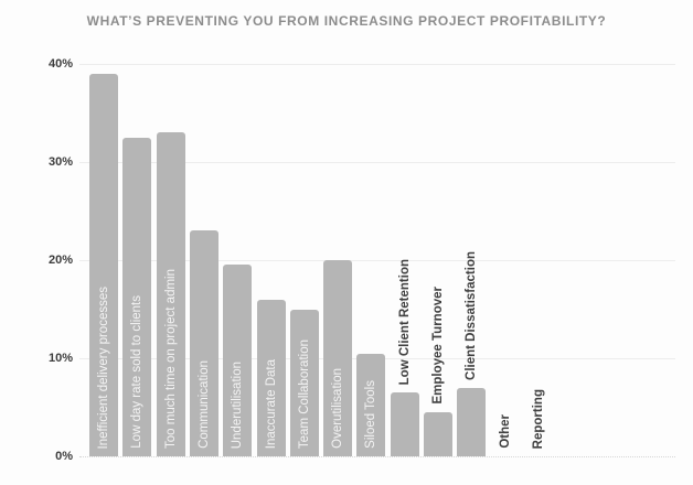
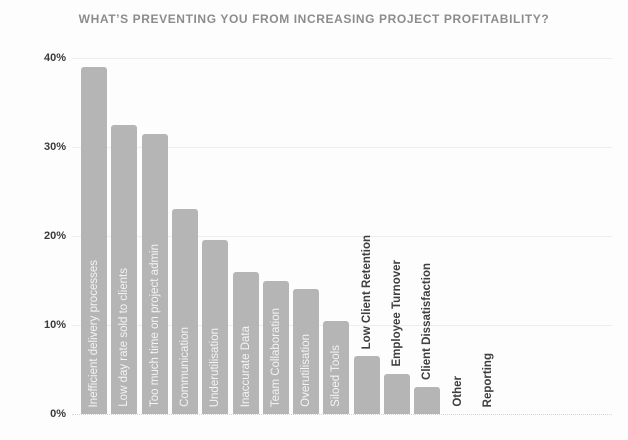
Too much time on project admin: 33% -> 32%
Overutilisation: 20% -> 14%
Client Dissatisfaction: 7% -> 3%
